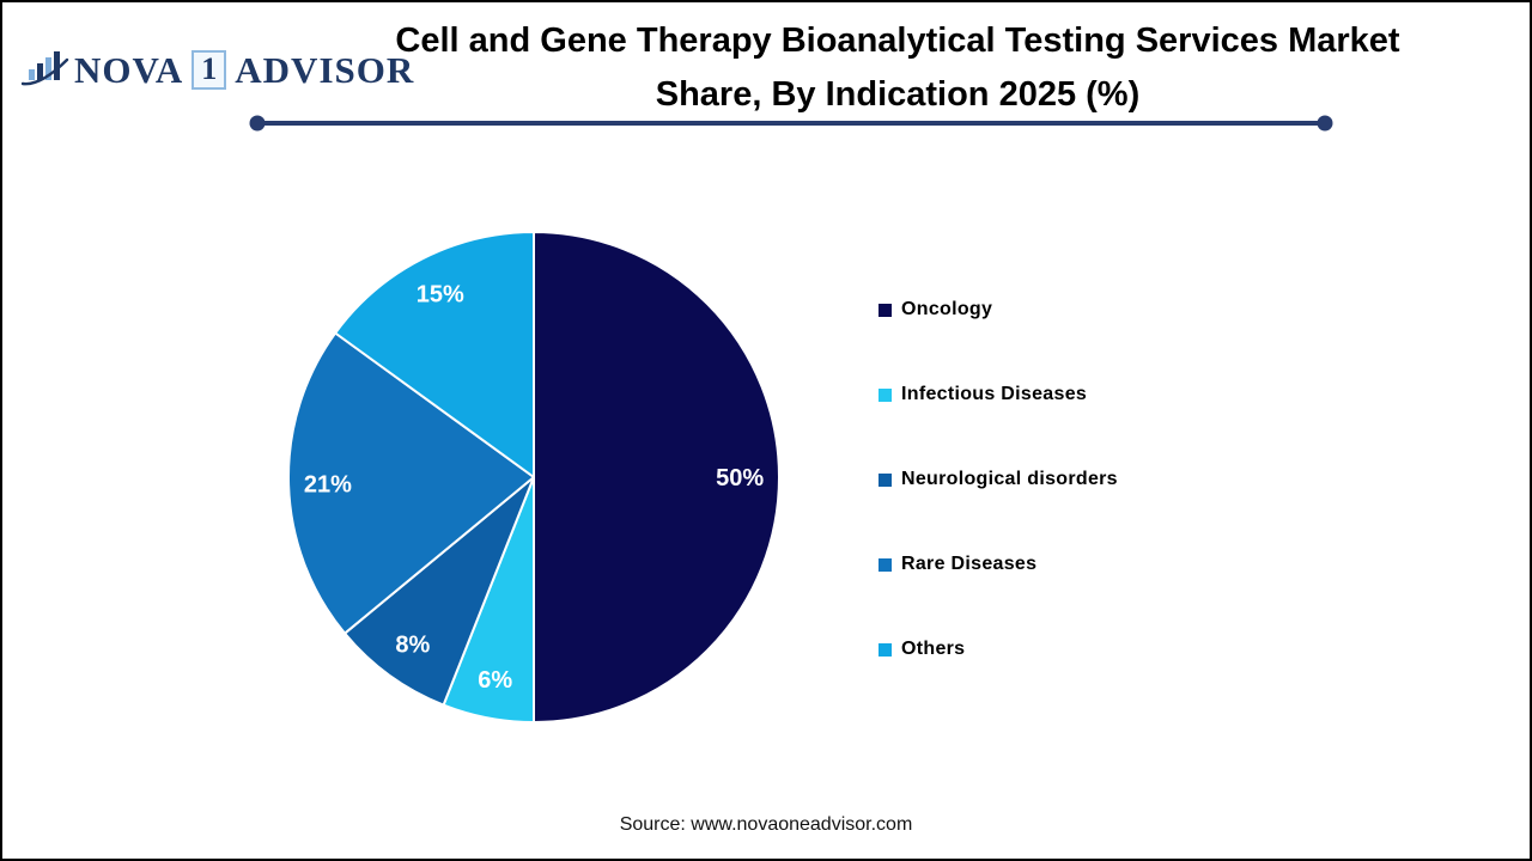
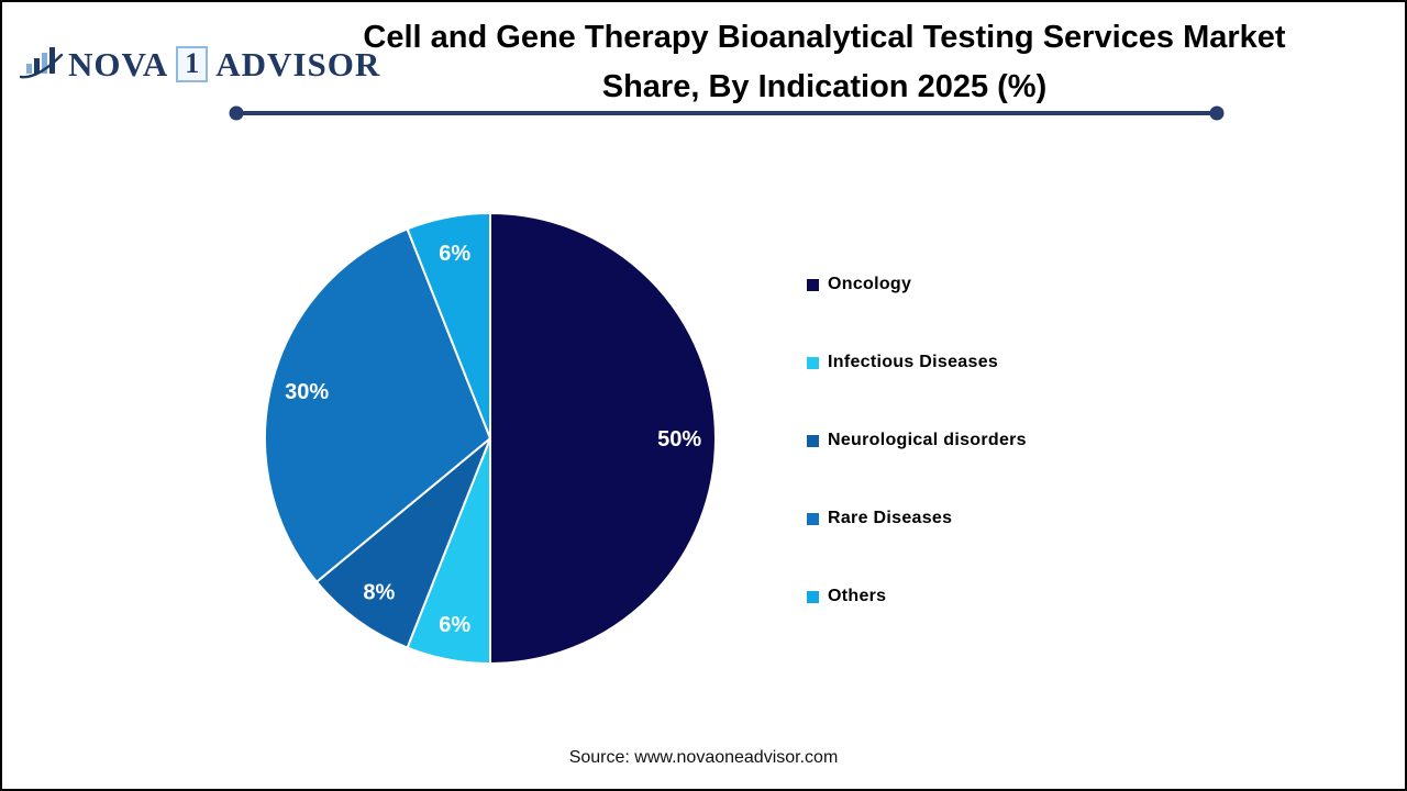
Rare Diseases: 21% -> 30%
Others: 15% -> 6%
